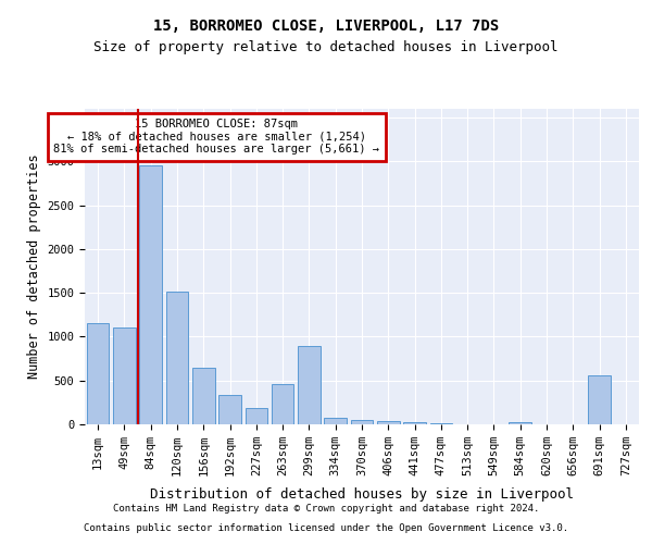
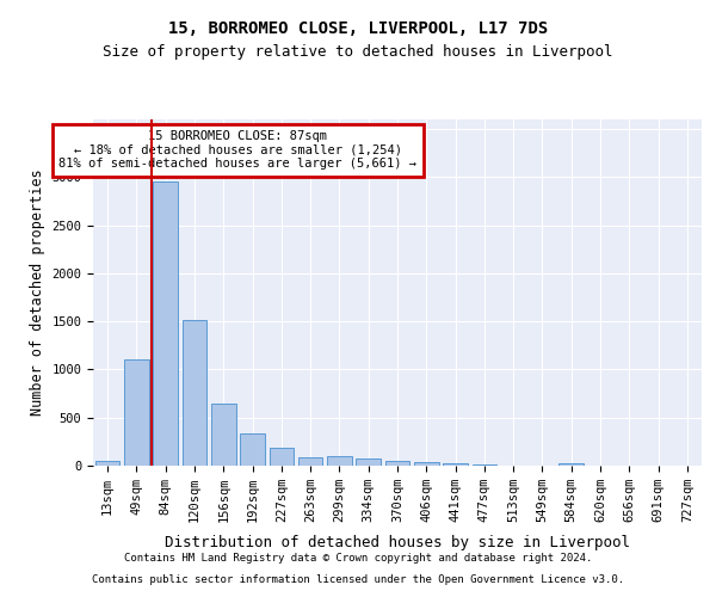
13sqm: 1160 -> 50
263sqm: 460 -> 90
299sqm: 900 -> 100
691sqm: 560 -> 0
